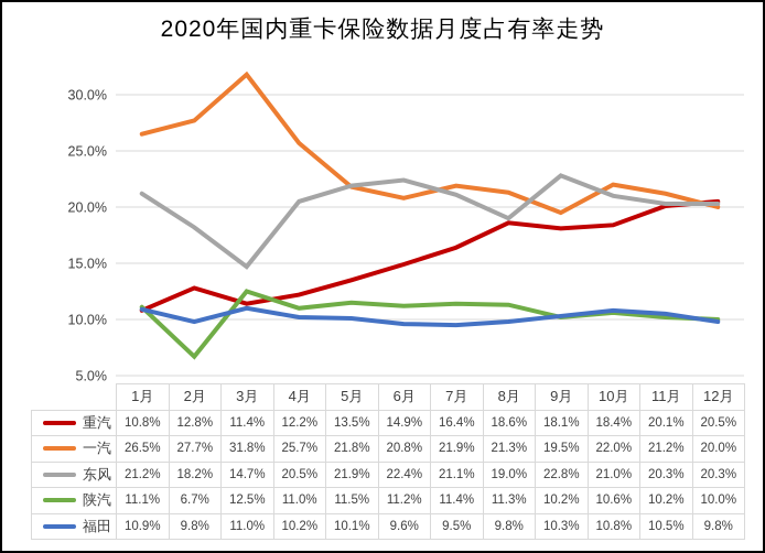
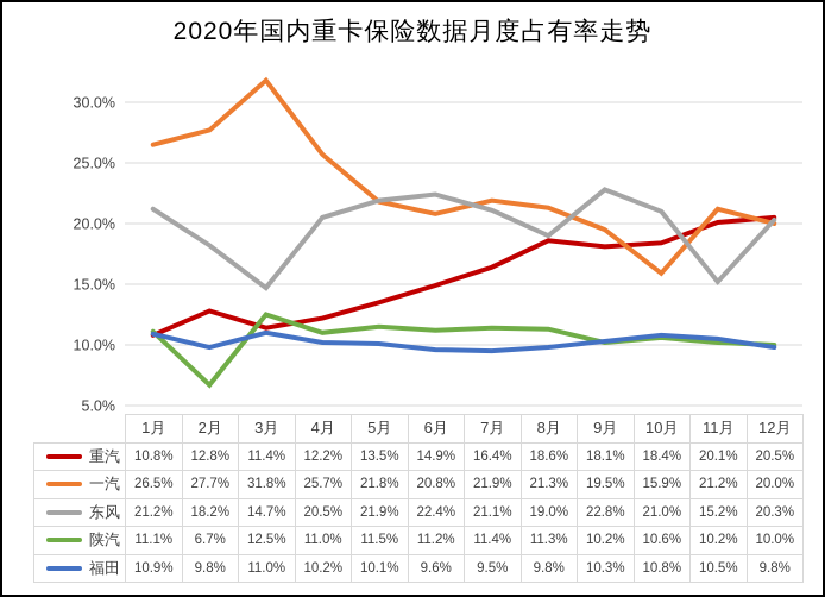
一汽/10月: 22.0% -> 15.9%
东风/11月: 20.3% -> 15.2%
